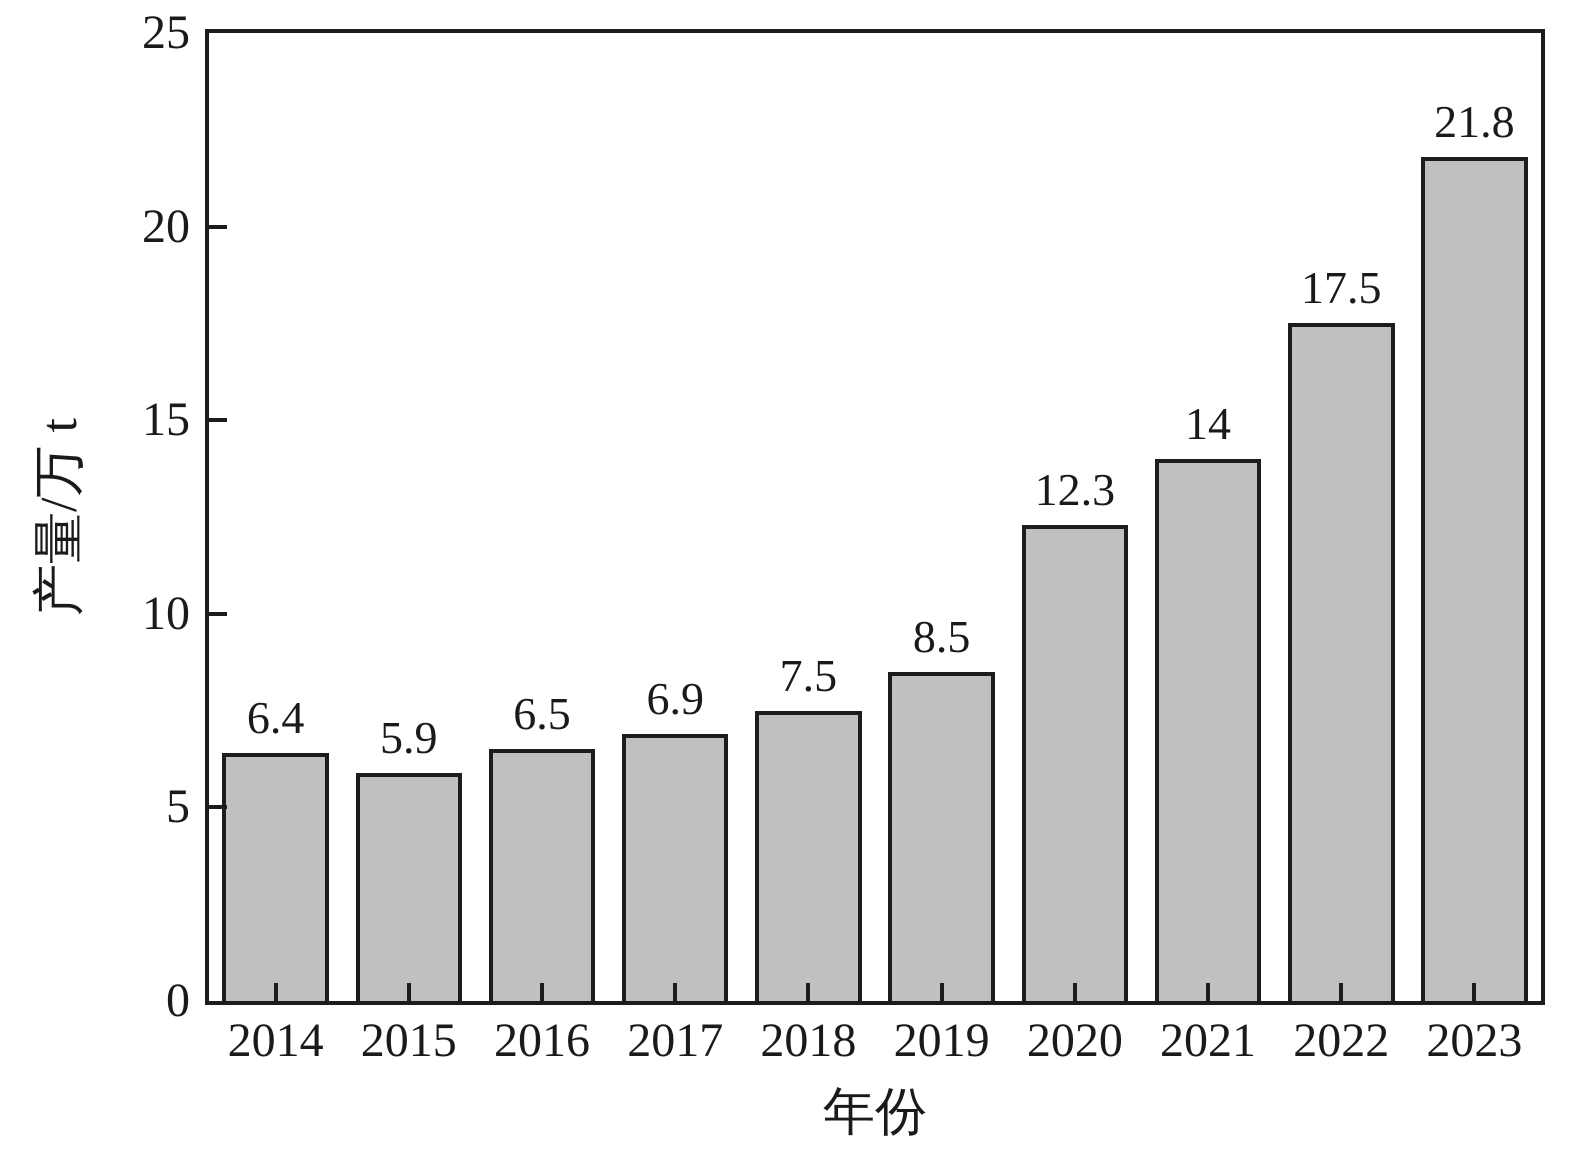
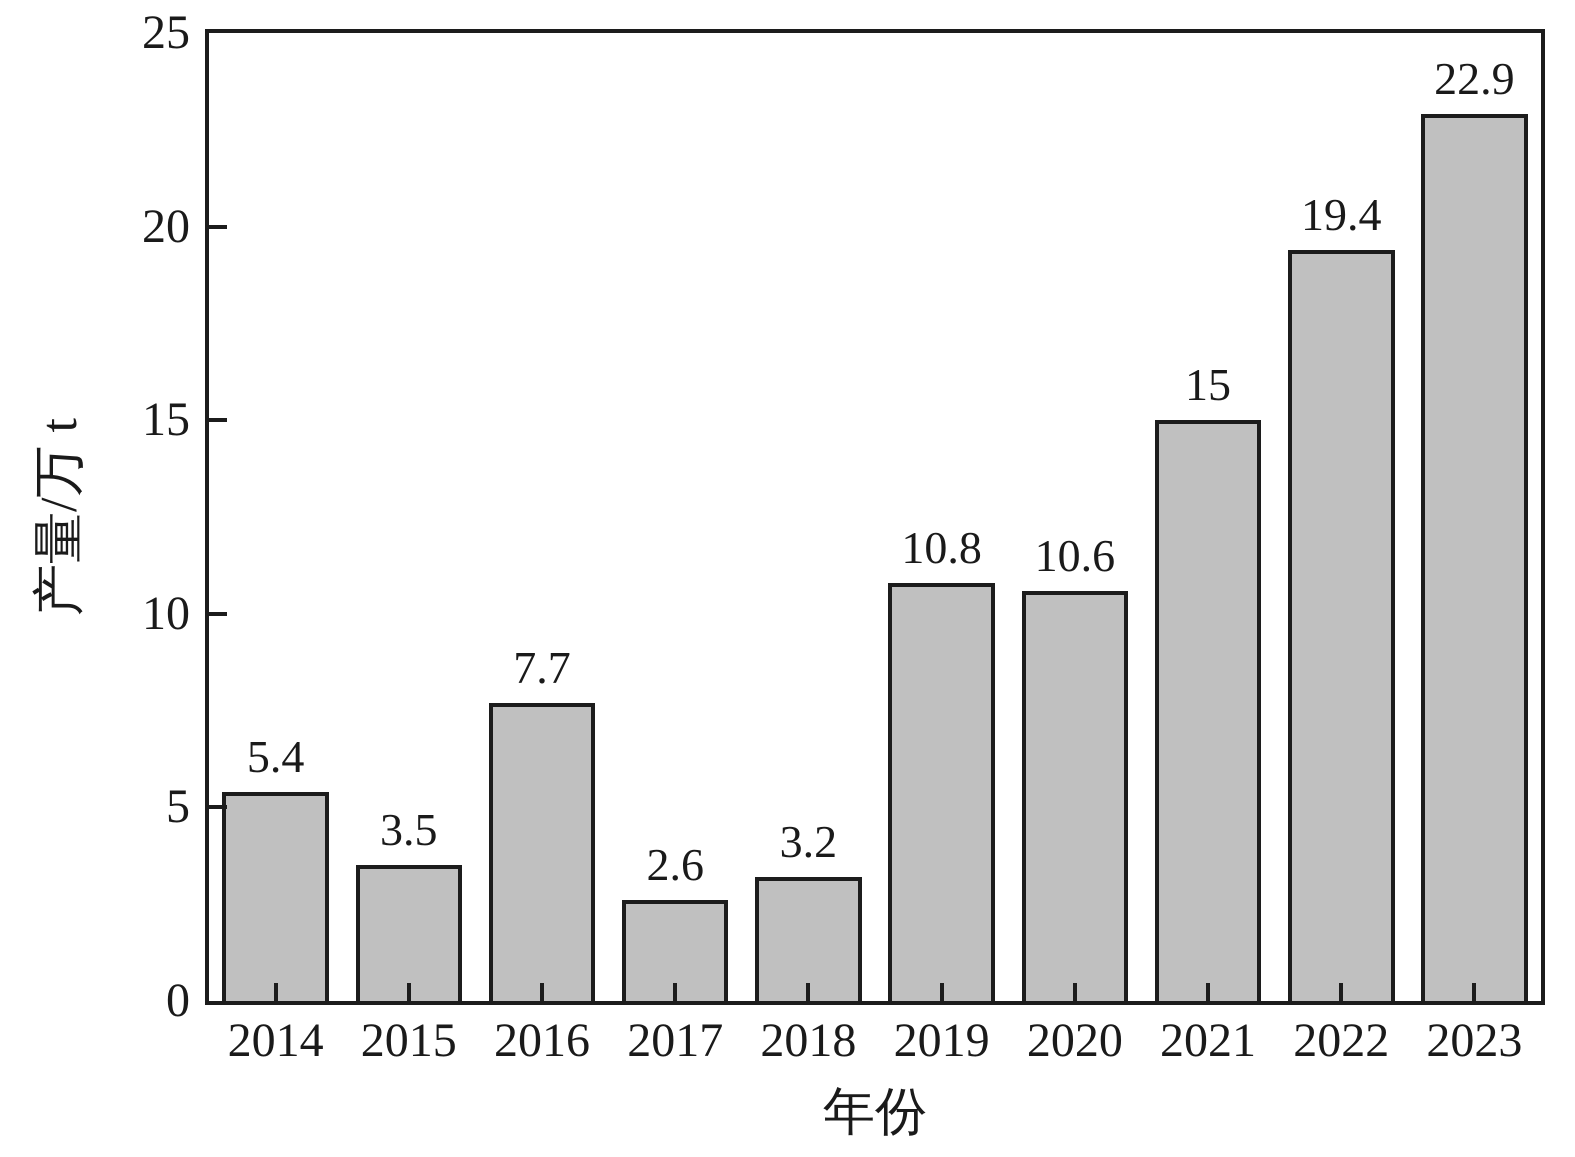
2014: 6.4 -> 5.4
2015: 5.9 -> 3.5
2016: 6.5 -> 7.7
2017: 6.9 -> 2.6
2018: 7.5 -> 3.2
2019: 8.5 -> 10.8
2020: 12.3 -> 10.6
2021: 14 -> 15
2022: 17.5 -> 19.4
2023: 21.8 -> 22.9
